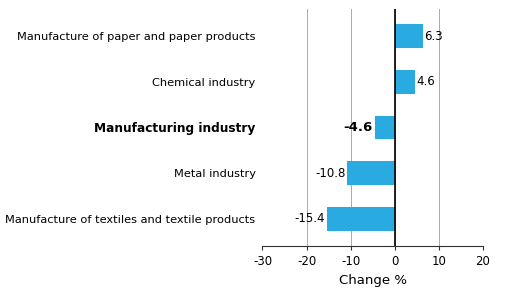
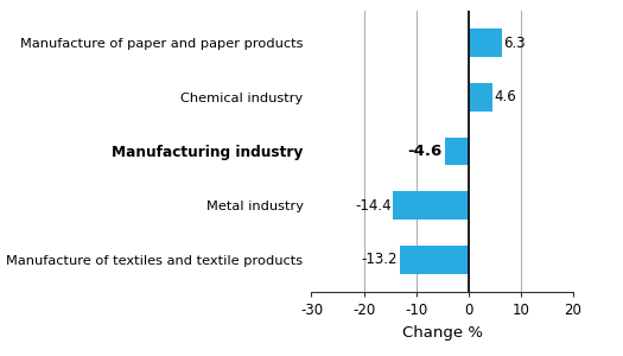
Metal industry: -10.8 -> -14.4
Manufacture of textiles and textile products: -15.4 -> -13.2
